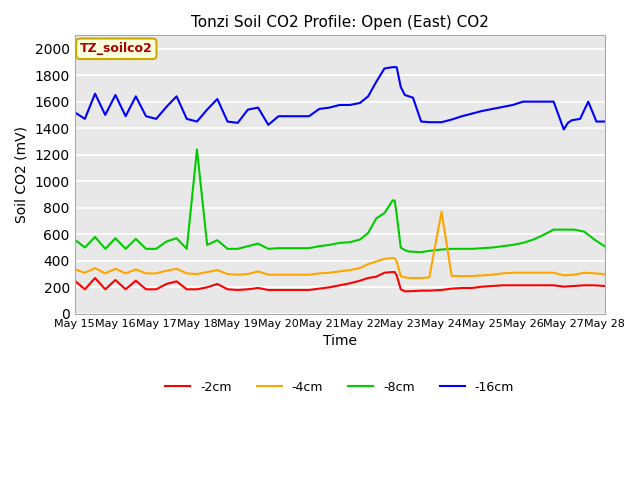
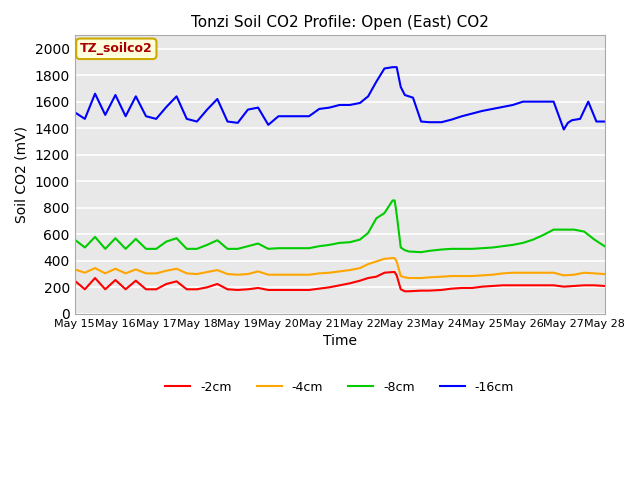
-8cm/May 18: 1240 -> 490
-4cm/May 24: 770 -> 280
